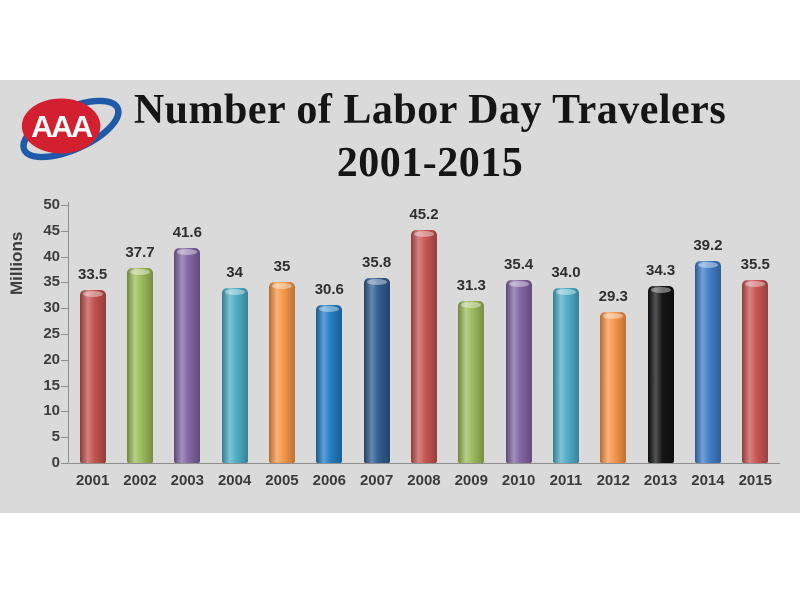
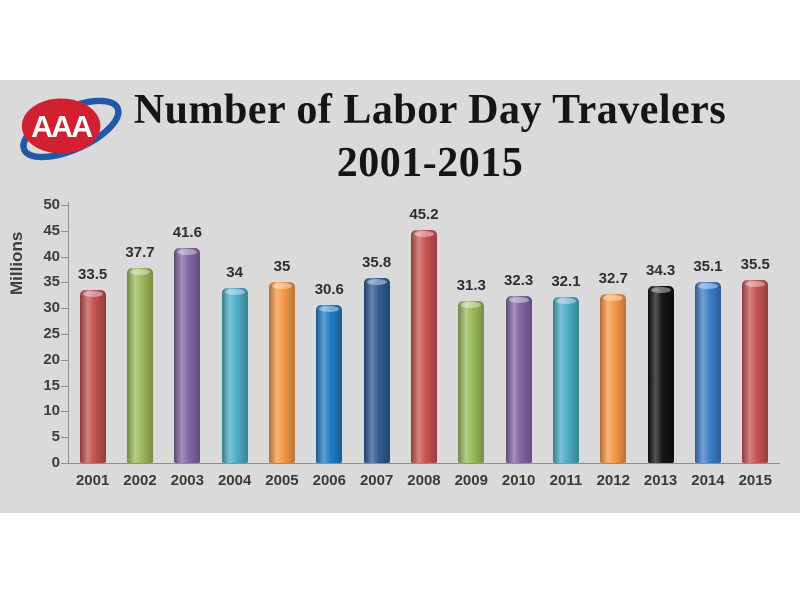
2010: 35.4 -> 32.3
2011: 34.0 -> 32.1
2012: 29.3 -> 32.7
2014: 39.2 -> 35.1
